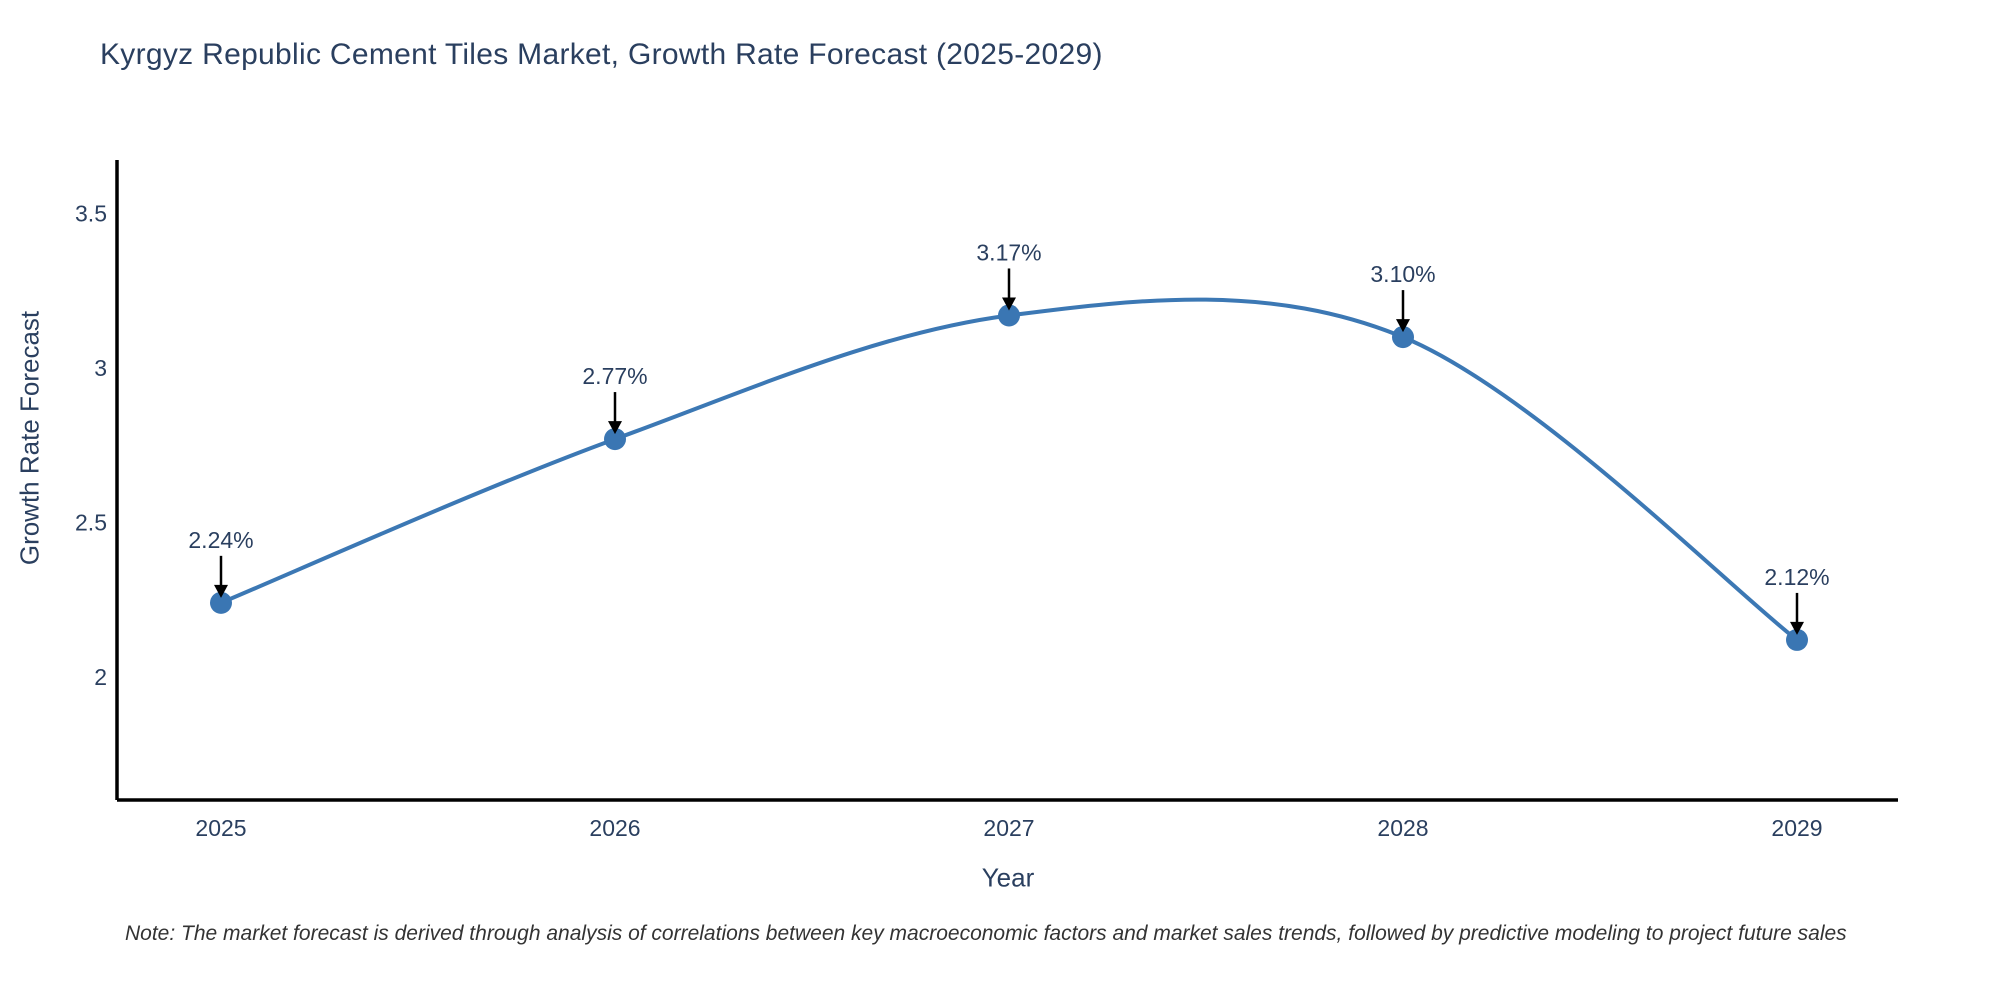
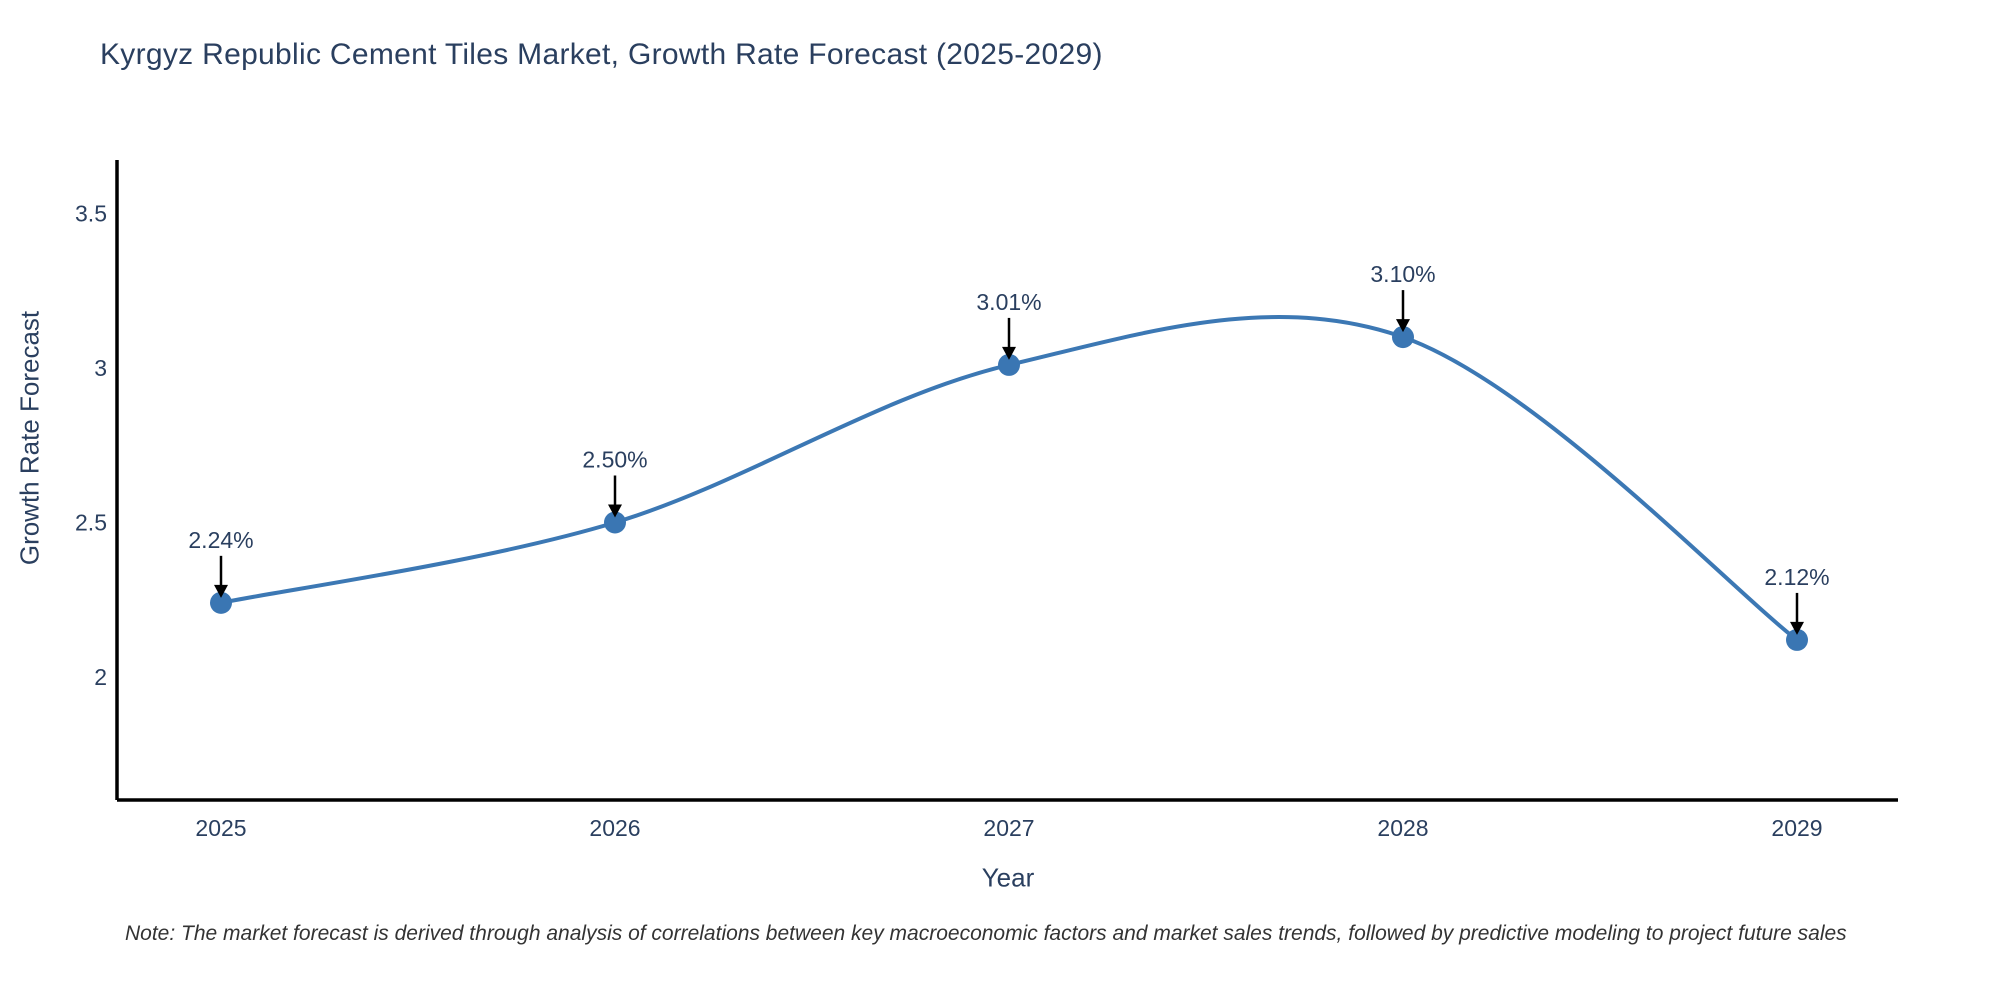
2026: 2.77% -> 2.50%
2027: 3.17% -> 3.01%
